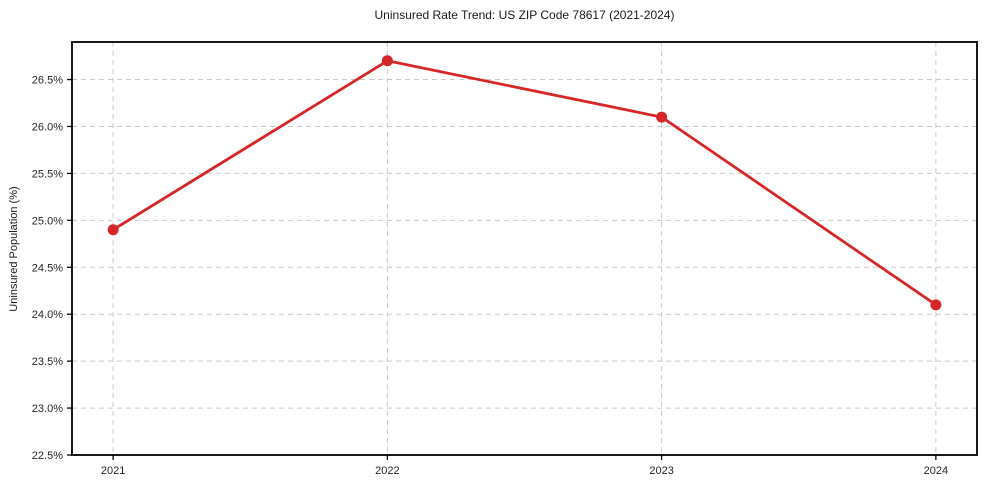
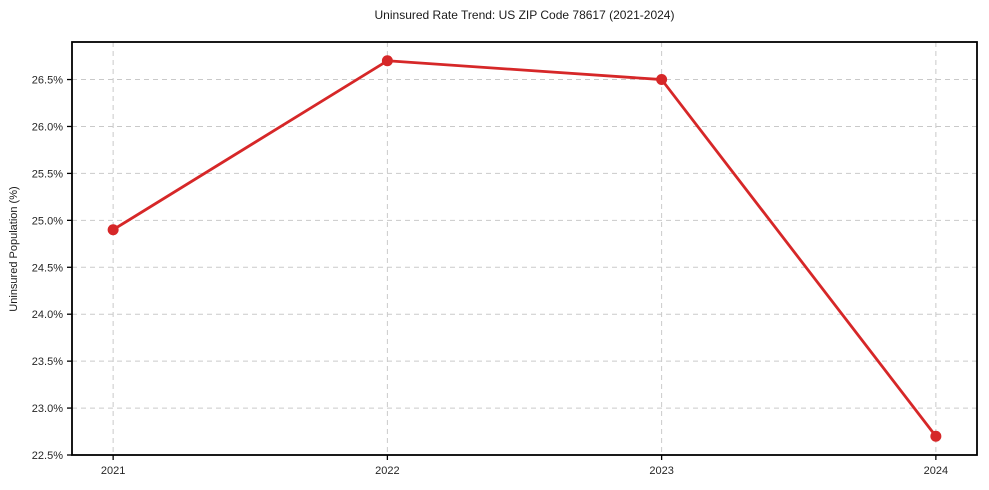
2023: 26.1% -> 26.5%
2024: 24.1% -> 22.7%
